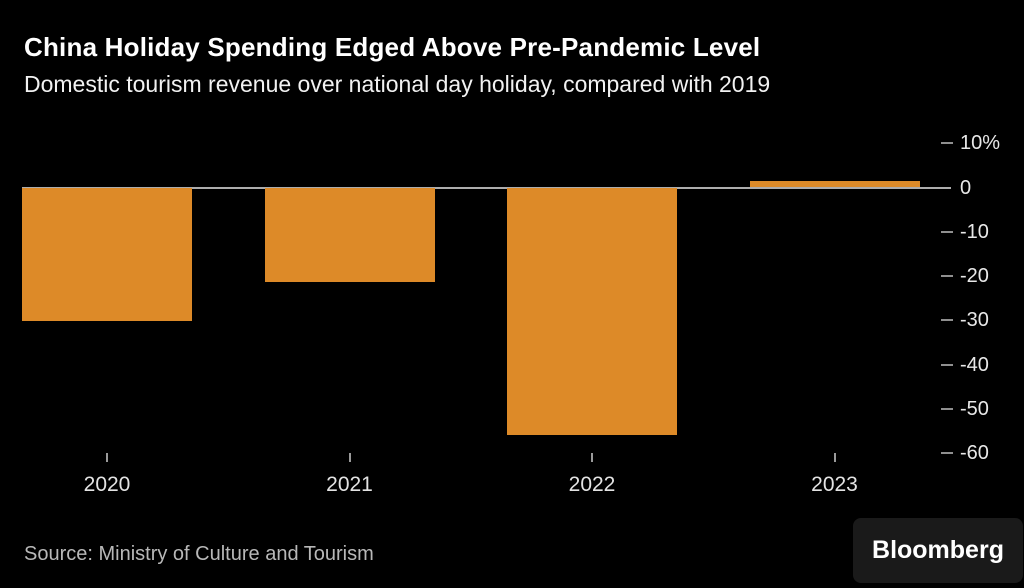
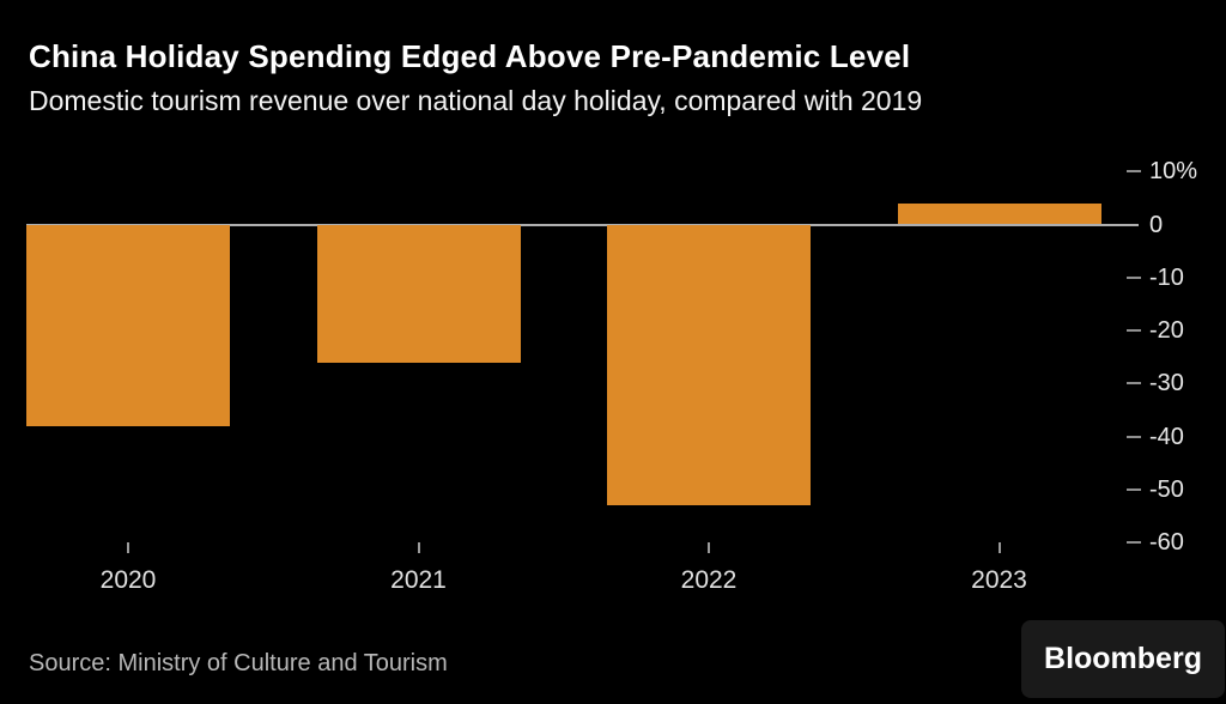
2020: -30% -> -38%
2021: -21% -> -26%
2022: -56% -> -53%
2023: 2% -> 4%
